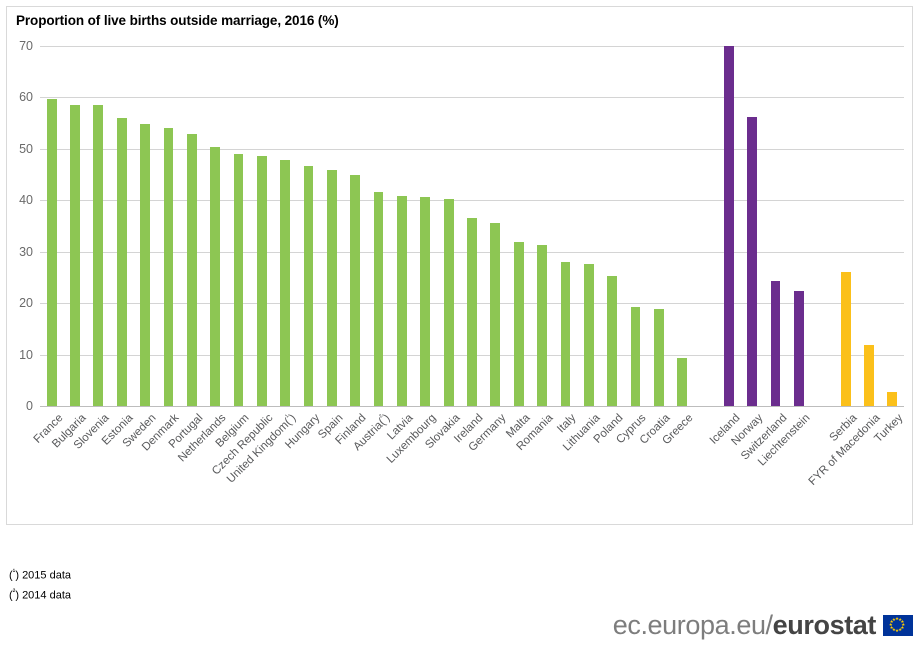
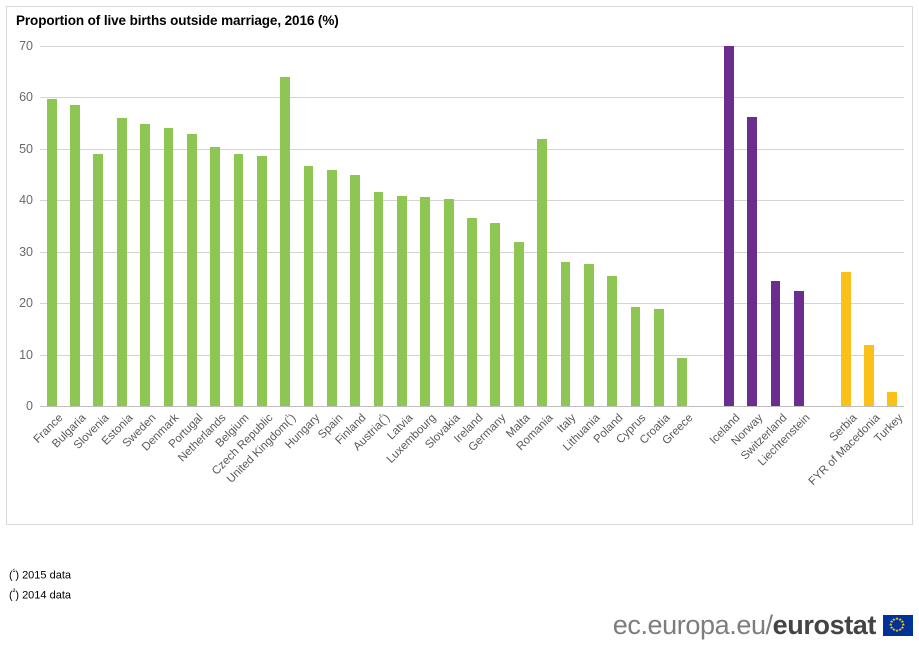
Slovenia: 59 -> 49
United Kingdom(¹): 48 -> 64
Romania: 31 -> 52
